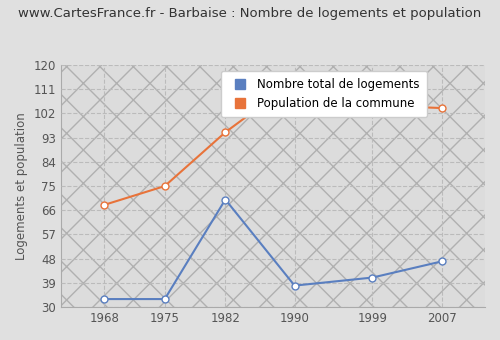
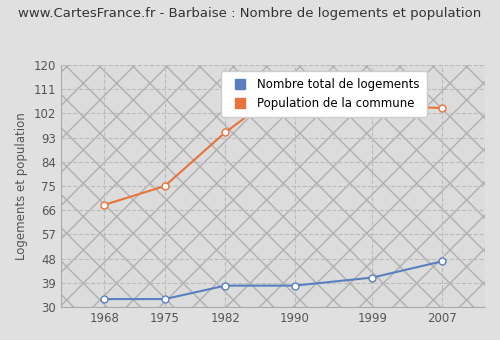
Nombre total de logements/1982: 70 -> 38
